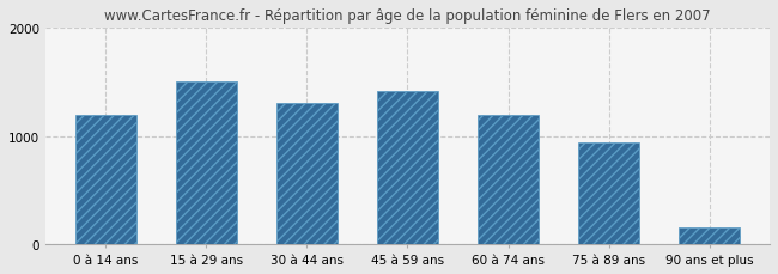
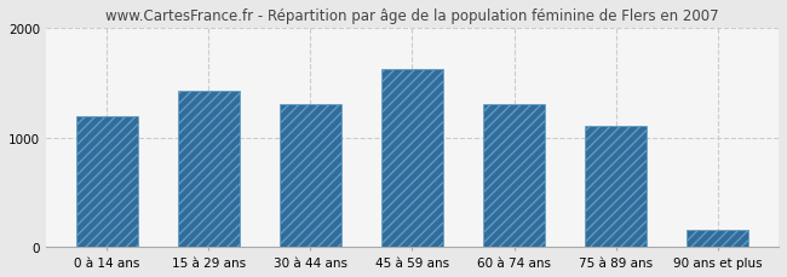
15 à 29 ans: 1500 -> 1430
45 à 59 ans: 1420 -> 1620
60 à 74 ans: 1200 -> 1310
75 à 89 ans: 940 -> 1110
